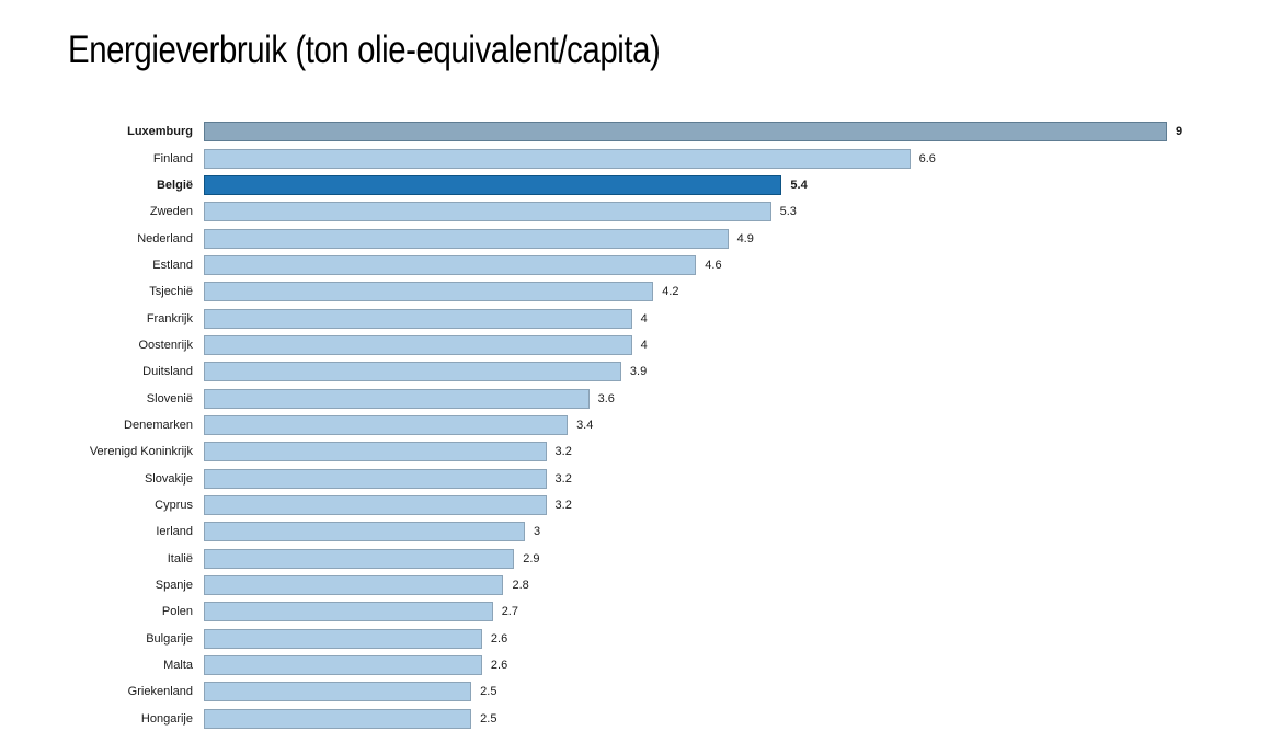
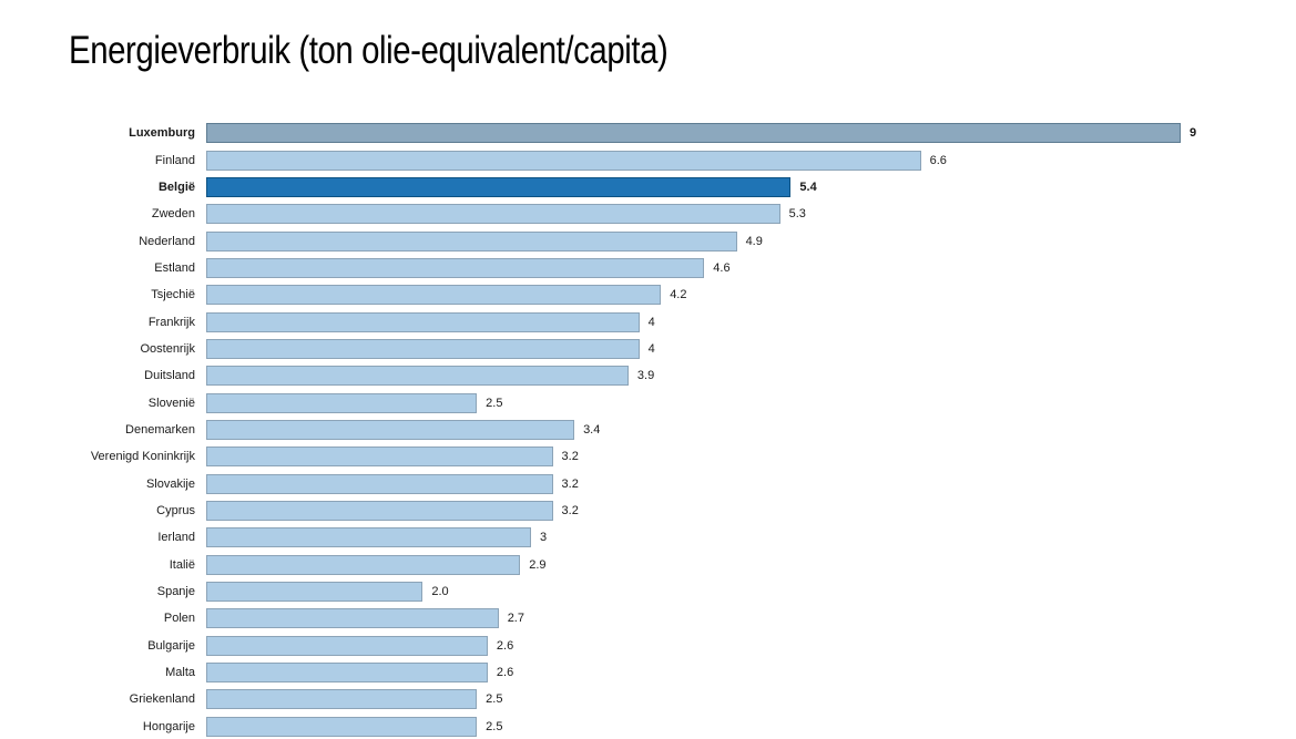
Slovenië: 3.6 -> 2.5
Spanje: 2.8 -> 2.0
